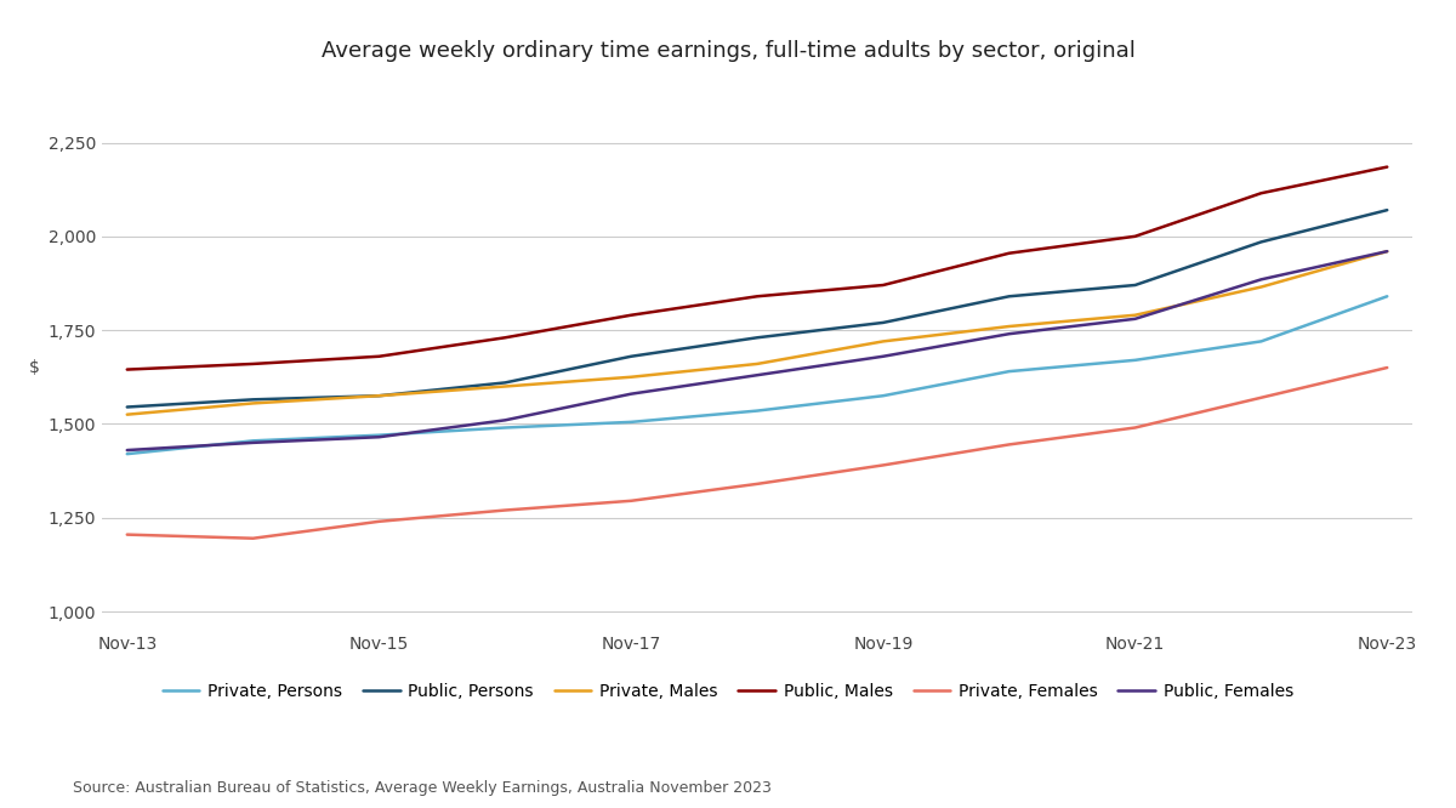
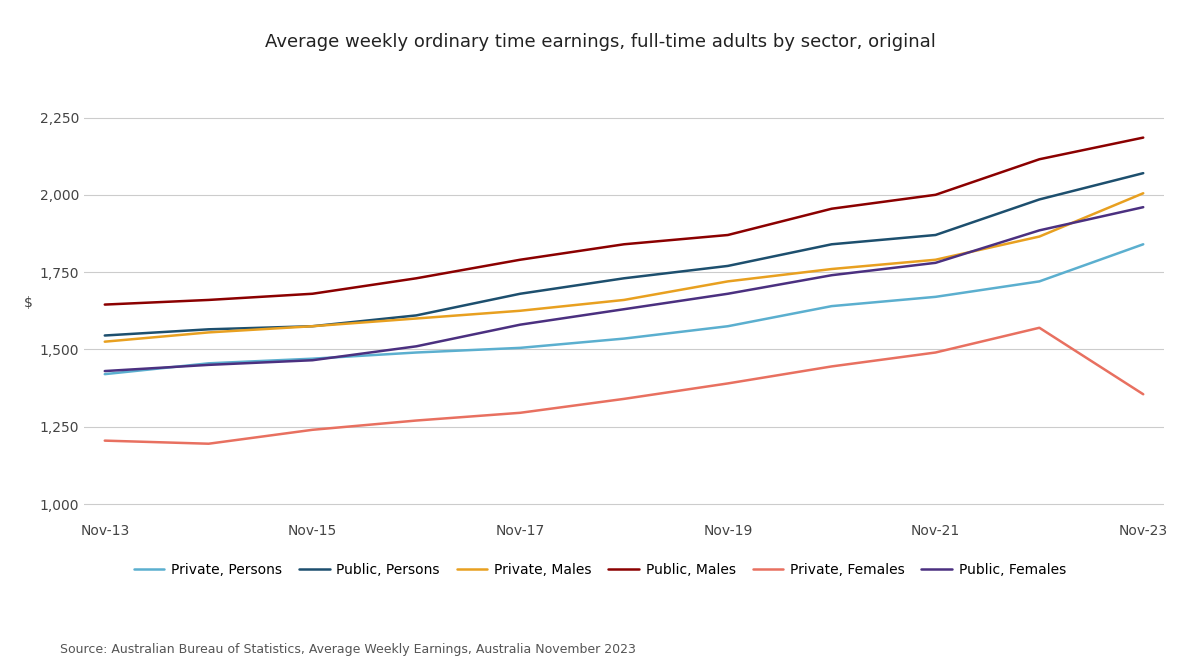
Private, Males/Nov-23: 1,960 -> 2,005
Private, Females/Nov-23: 1,650 -> 1,355
